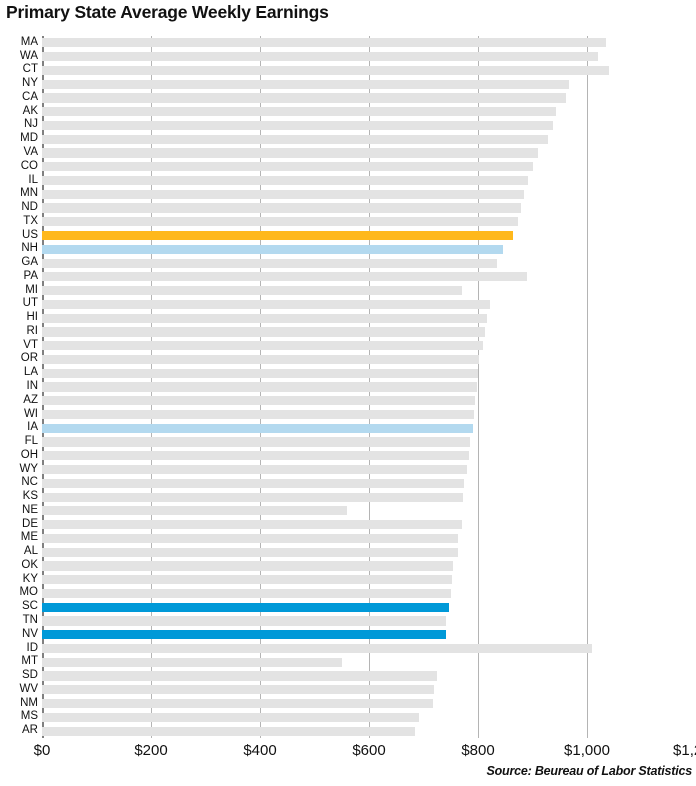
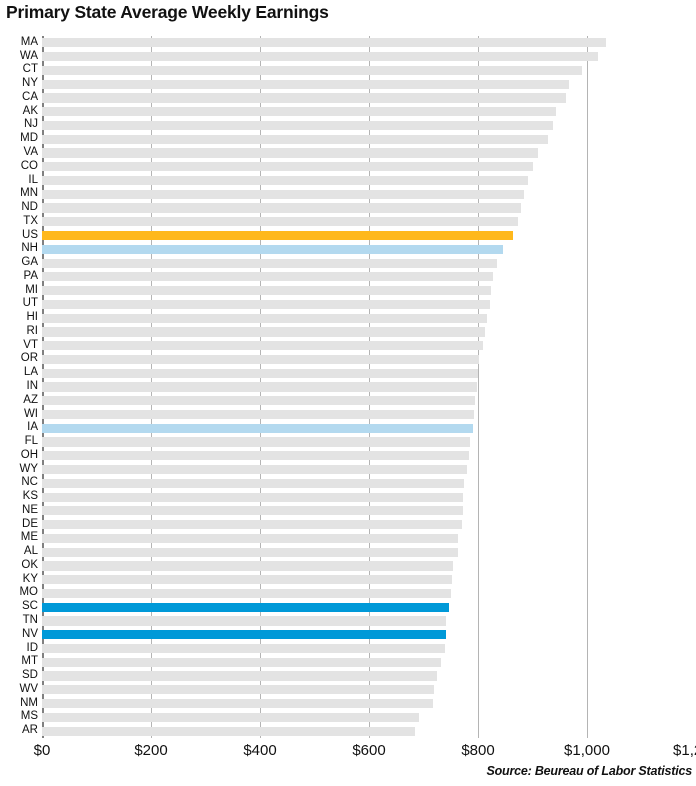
CT: $1040 -> $990
PA: $890 -> $830
MI: $770 -> $820
NE: $560 -> $770
ID: $1010 -> $740
MT: $550 -> $730
